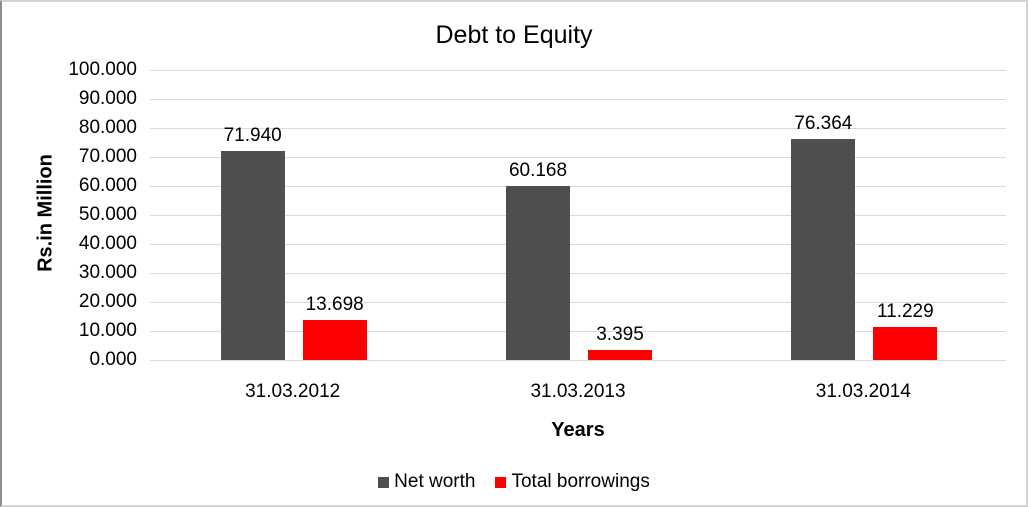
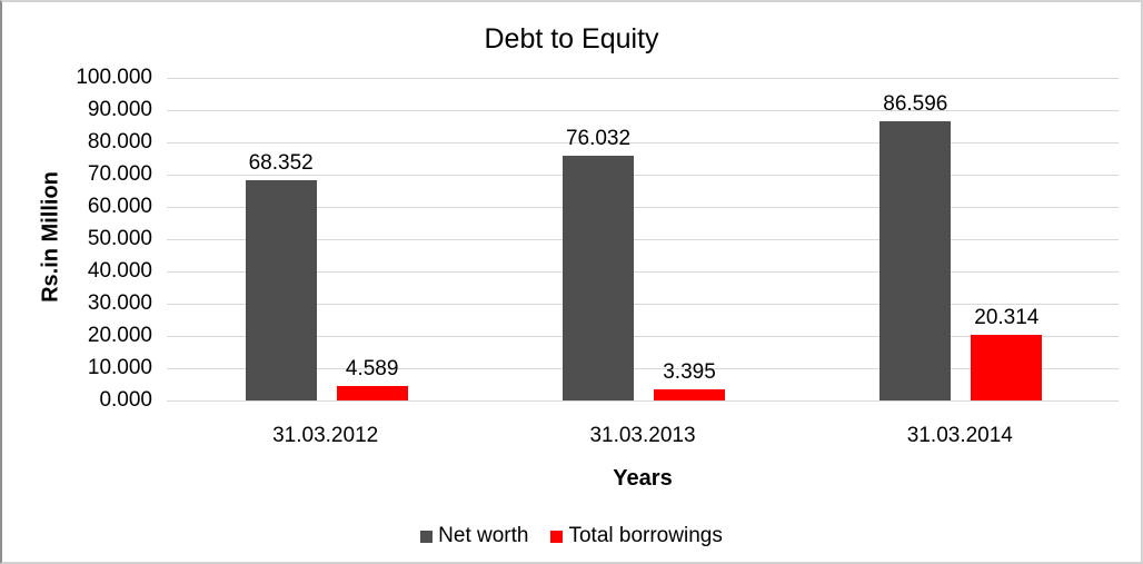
Net worth/31.03.2012: 71.940 -> 68.352
Total borrowings/31.03.2012: 13.698 -> 4.589
Net worth/31.03.2013: 60.168 -> 76.032
Net worth/31.03.2014: 76.364 -> 86.596
Total borrowings/31.03.2014: 11.229 -> 20.314
